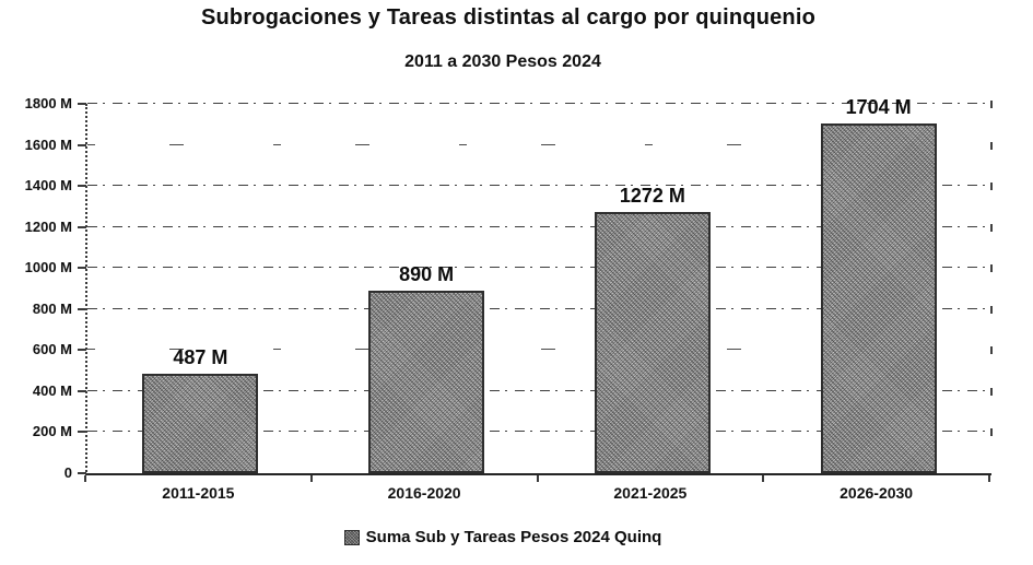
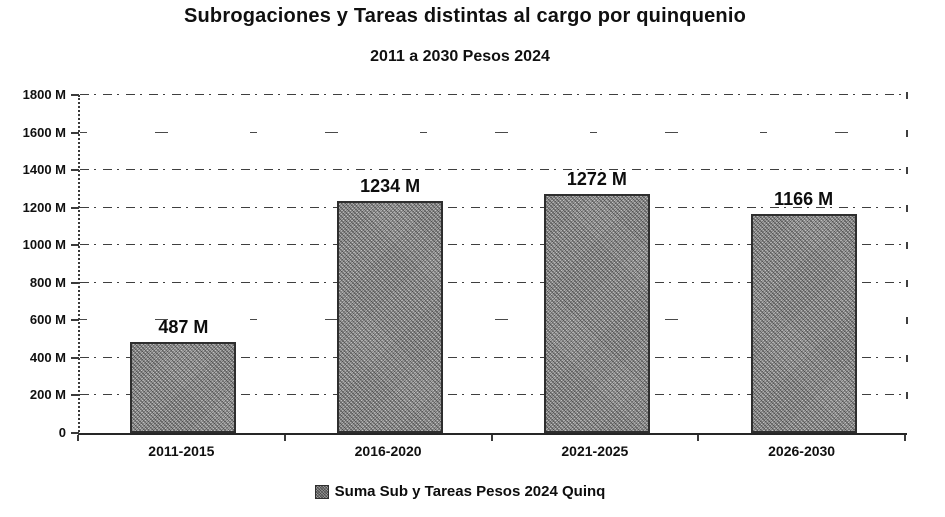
2016-2020: 890 -> 1234
2026-2030: 1704 -> 1166
